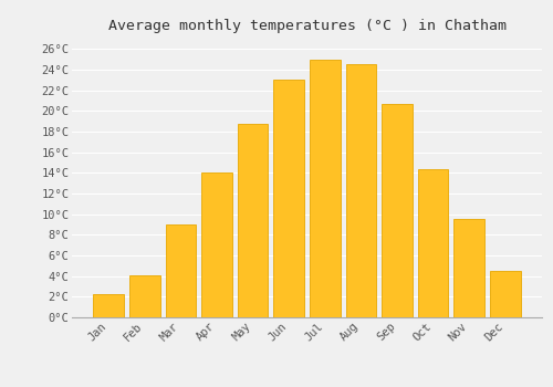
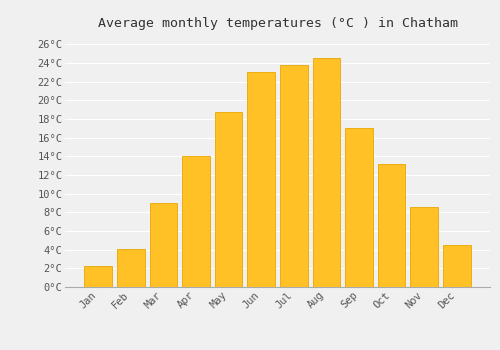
Jul: 25.0°C -> 23.8°C
Sep: 20.7°C -> 17.0°C
Oct: 14.4°C -> 13.2°C
Nov: 9.5°C -> 8.6°C
